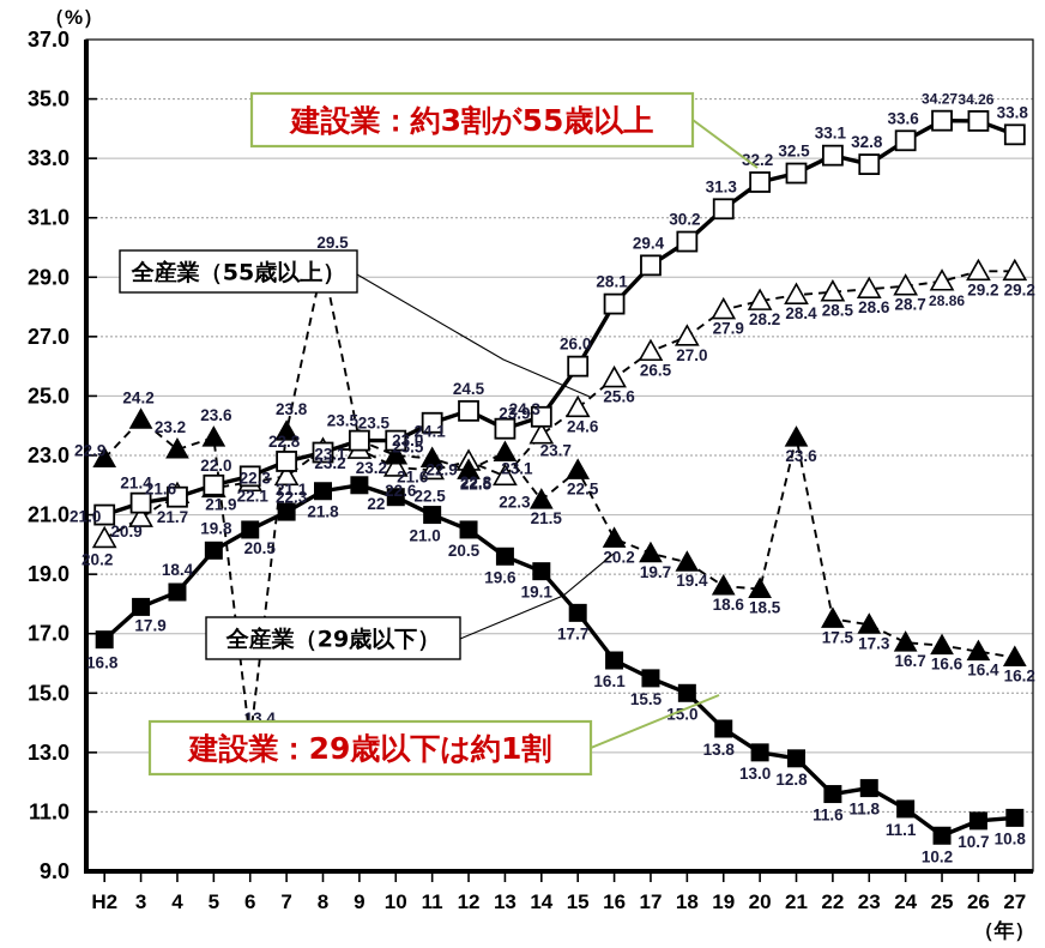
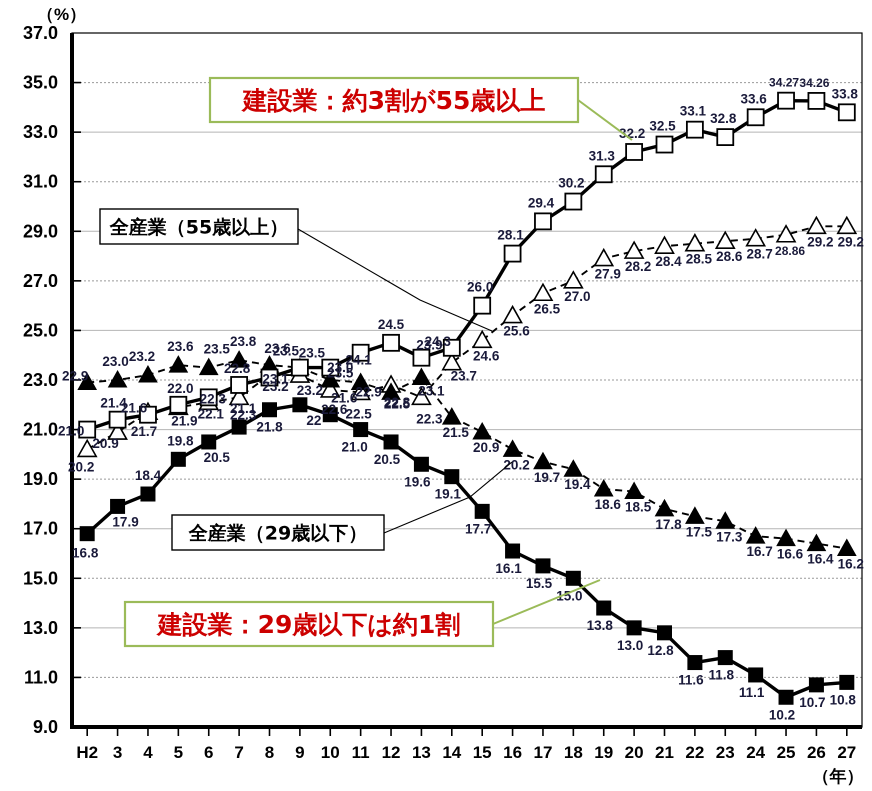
全産業（29歳以下）/3: 24.2 -> 23.0
全産業（29歳以下）/6: 13.4 -> 23.5
全産業（29歳以下）/8: 29.5 -> 23.6
全産業（29歳以下）/15: 22.5 -> 20.9
全産業（29歳以下）/21: 23.6 -> 17.8
